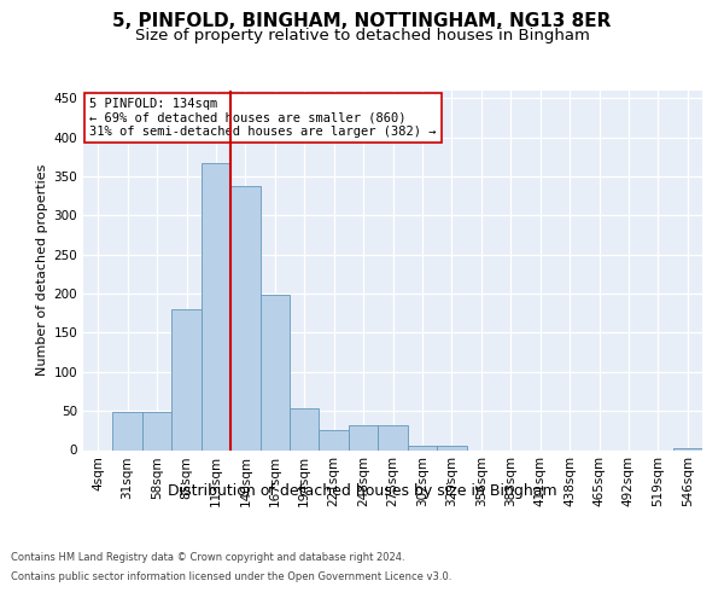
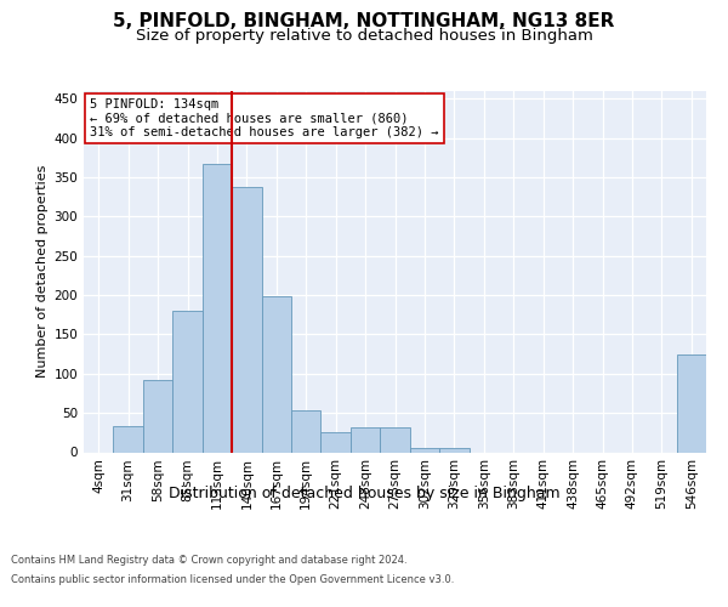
31sqm: 49 -> 34
58sqm: 49 -> 92
546sqm: 2 -> 124
